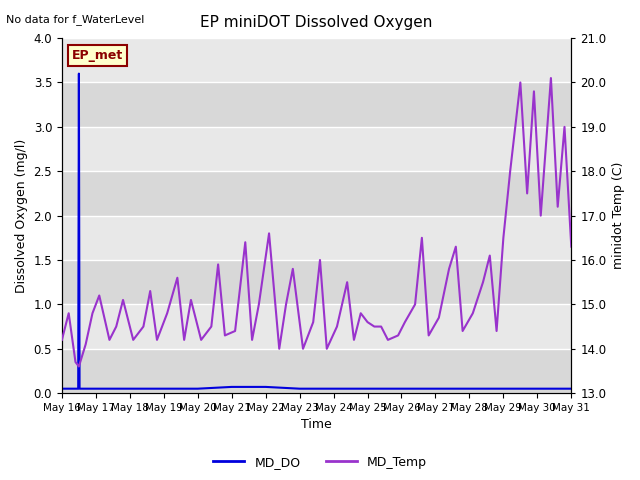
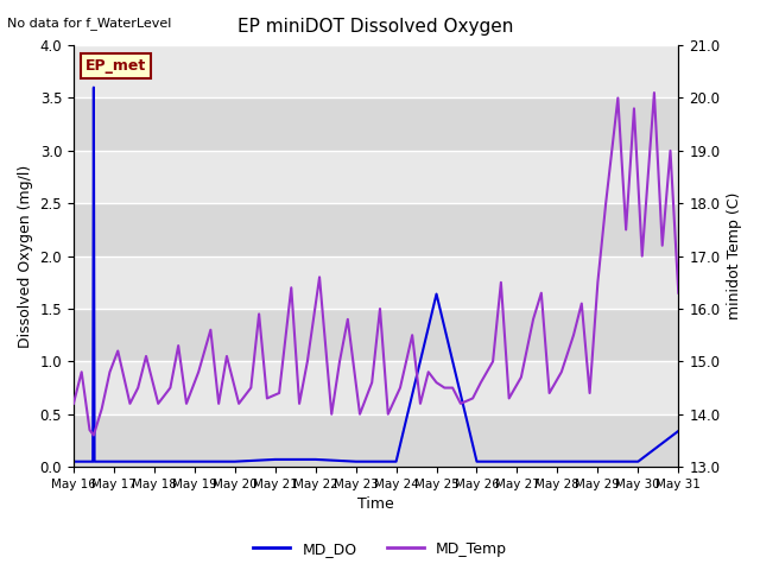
MD_DO/May 25: 0.05 -> 1.64
MD_DO/May 31: 0.05 -> 0.34
